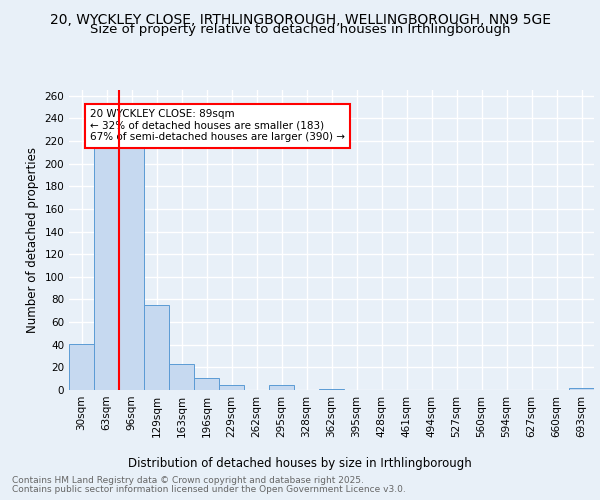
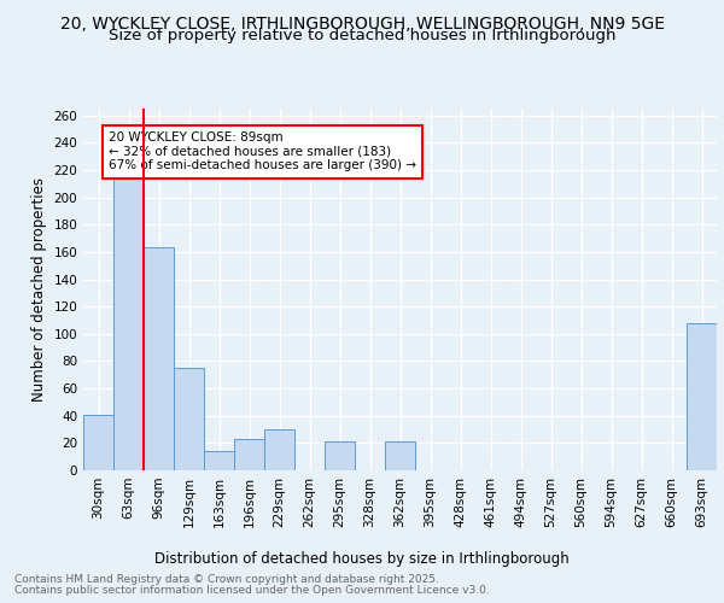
96sqm: 215 -> 163
163sqm: 23 -> 14
196sqm: 11 -> 23
229sqm: 4 -> 30
295sqm: 4 -> 21
362sqm: 1 -> 21
693sqm: 2 -> 108
